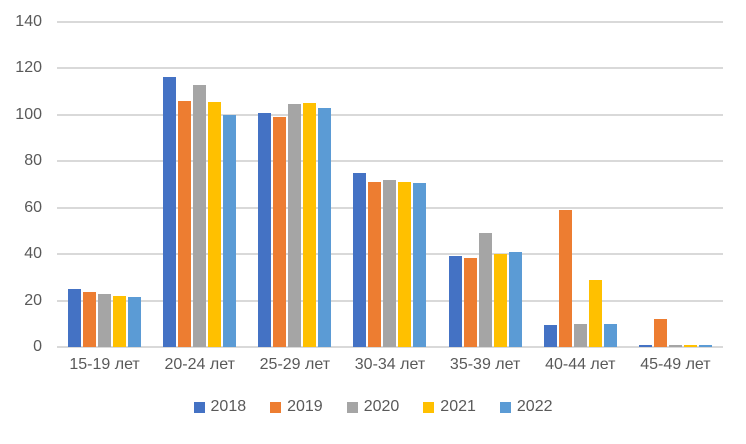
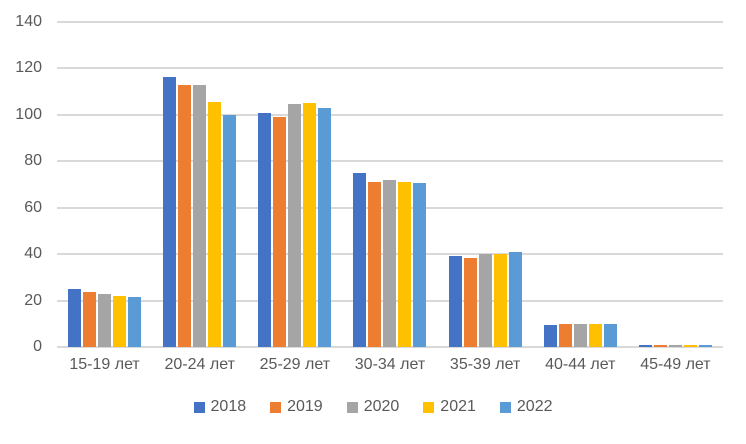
2019/20-24 лет: 106 -> 113
2020/35-39 лет: 49 -> 40
2019/40-44 лет: 59 -> 10
2021/40-44 лет: 29 -> 10
2019/45-49 лет: 12 -> 1
